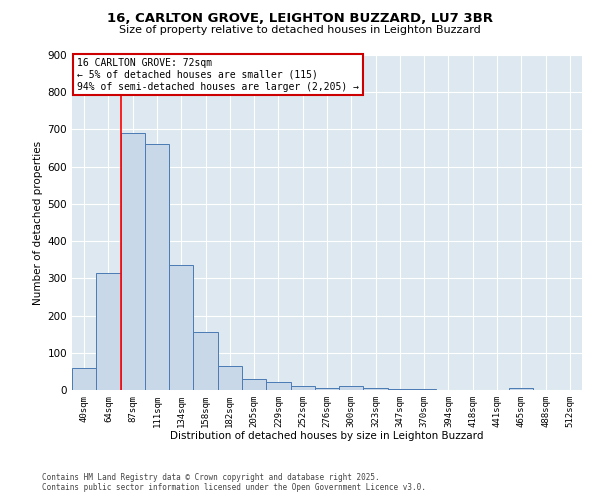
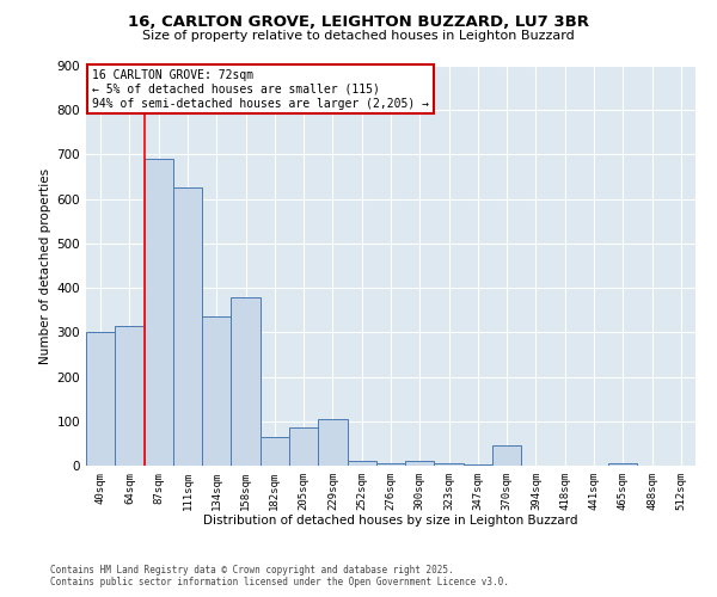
40sqm: 60 -> 300
111sqm: 660 -> 625
158sqm: 155 -> 380
205sqm: 30 -> 85
229sqm: 22 -> 105
370sqm: 2 -> 45
